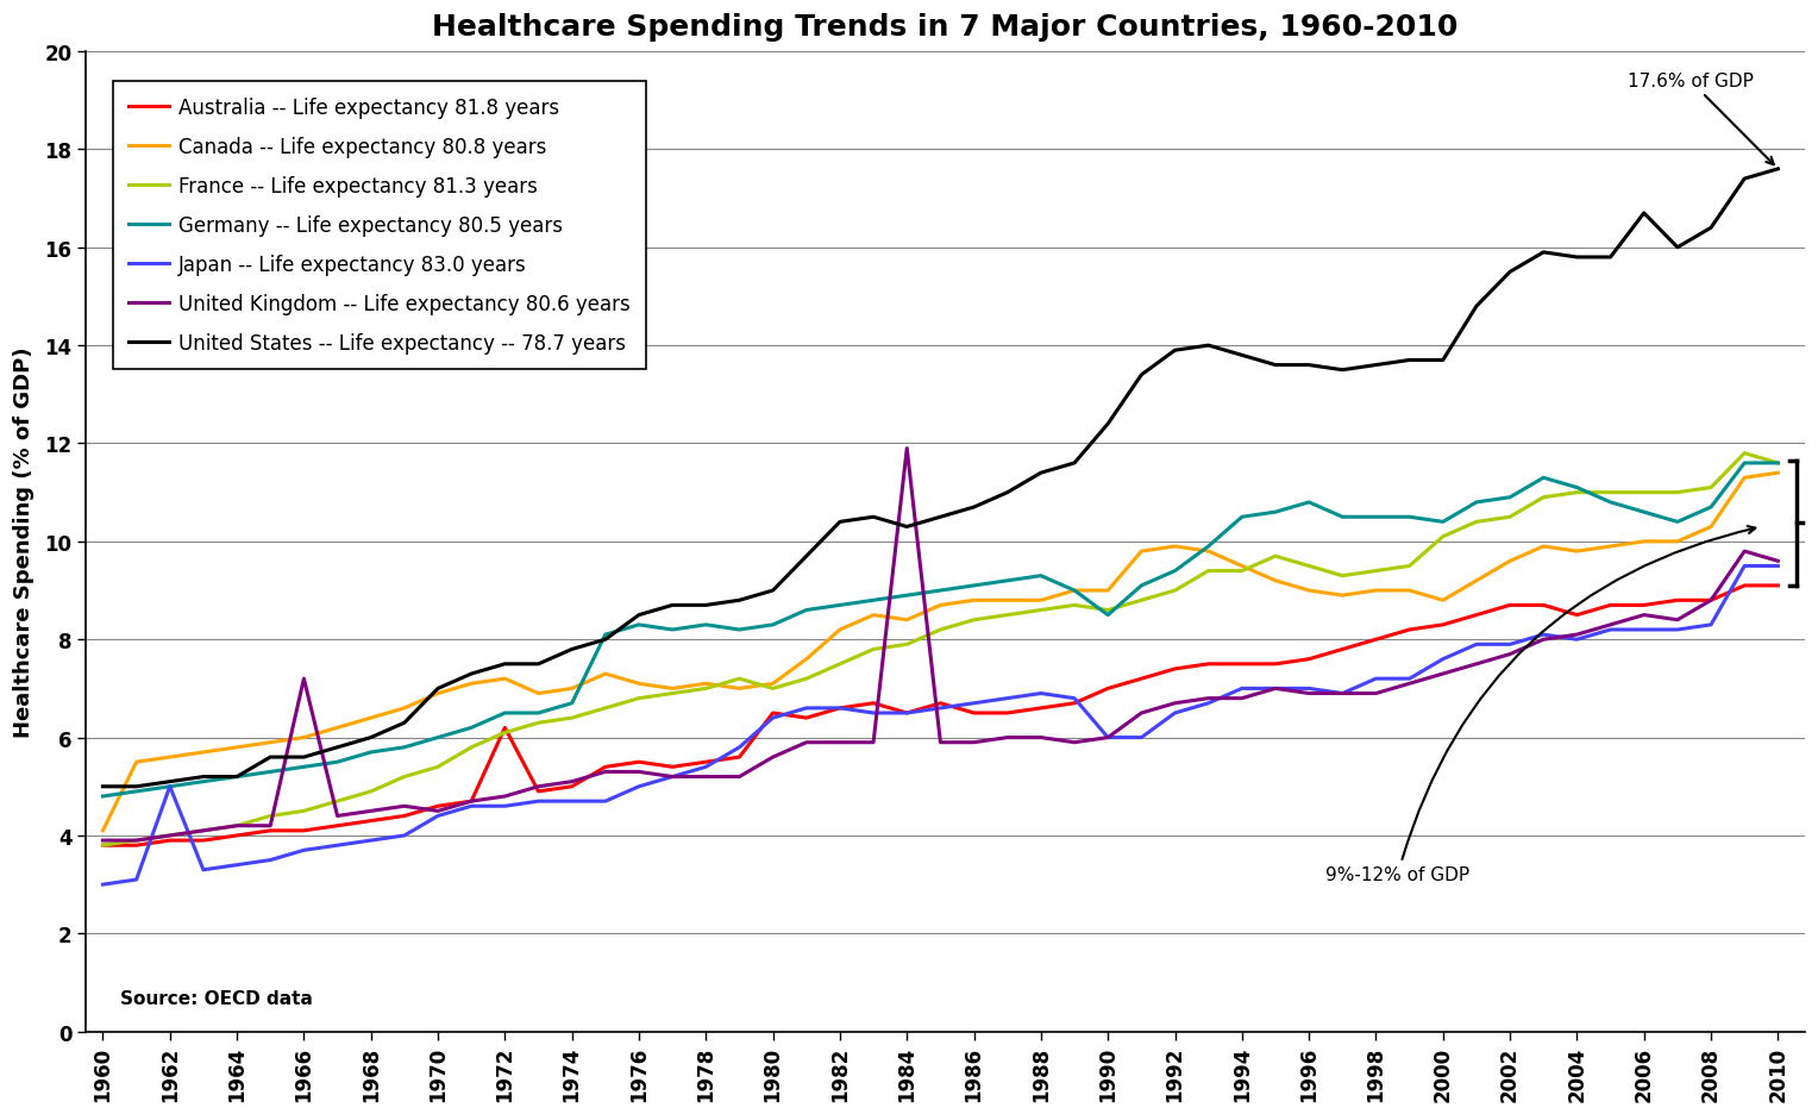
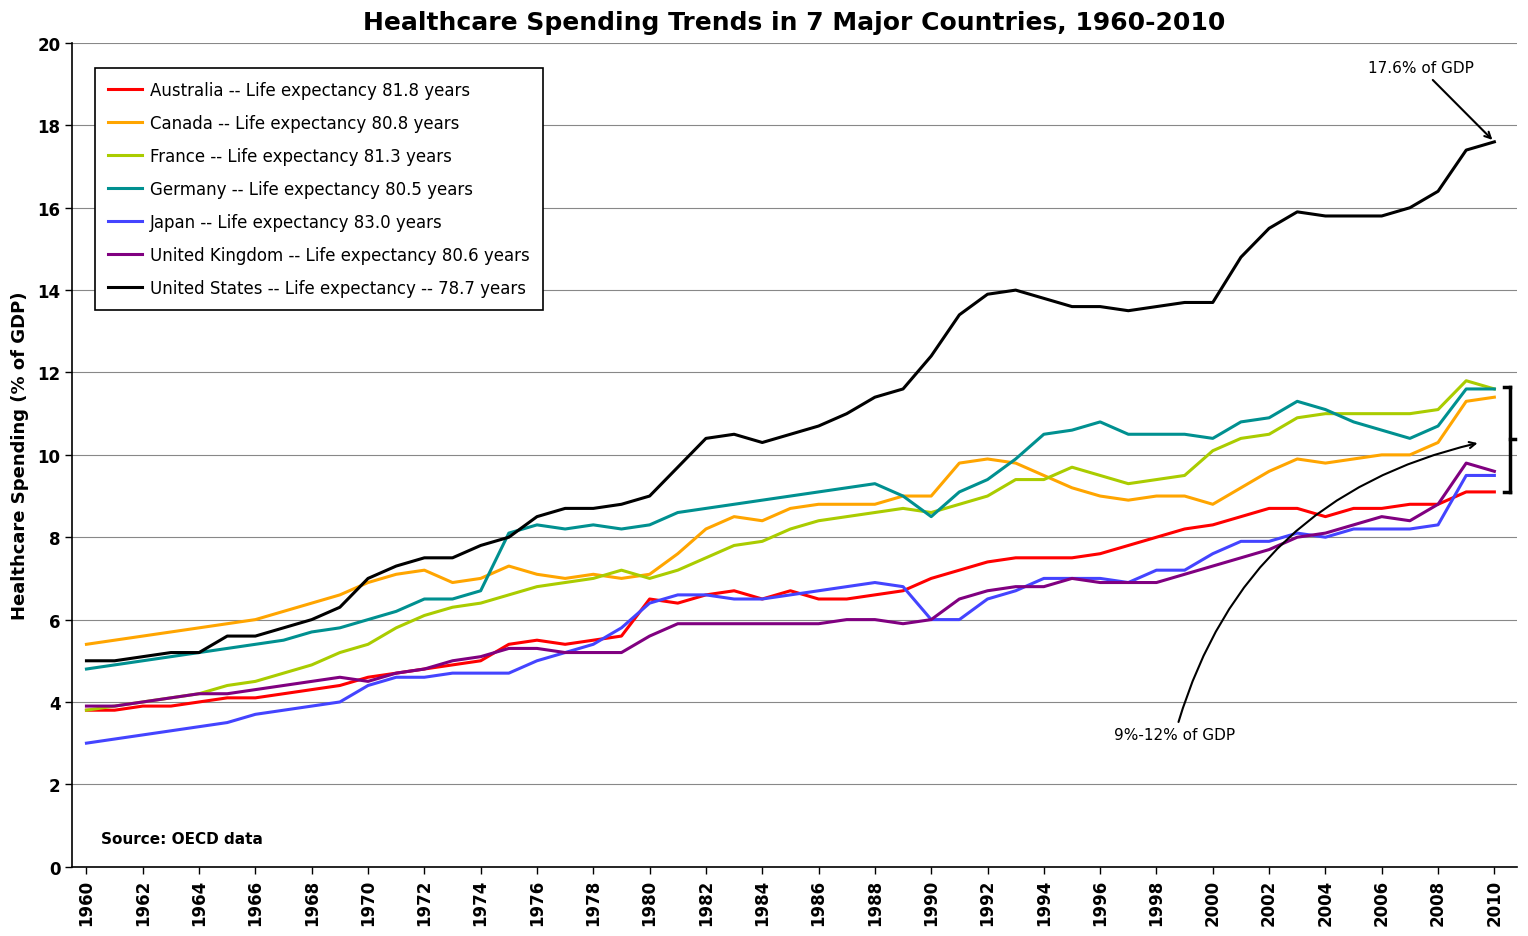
Canada -- Life expectancy 80.8 years/1960: 4.1 -> 5.4
Japan -- Life expectancy 83.0 years/1962: 5.0 -> 3.2
United Kingdom -- Life expectancy 80.6 years/1966: 7.2 -> 4.3
Australia -- Life expectancy 81.8 years/1972: 6.2 -> 4.8
United Kingdom -- Life expectancy 80.6 years/1984: 11.9 -> 5.9
United States -- Life expectancy -- 78.7 years/2006: 16.7 -> 15.8
